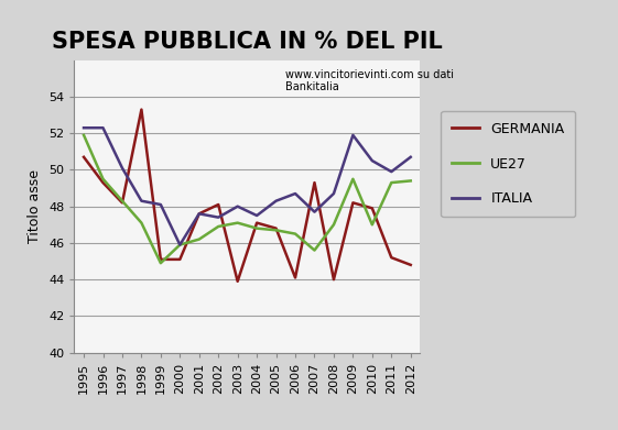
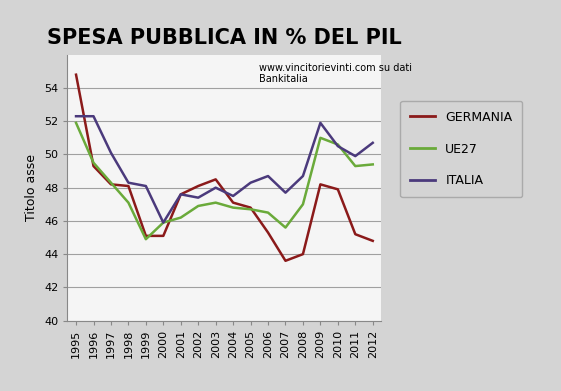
GERMANIA/1995: 50.7 -> 54.8
GERMANIA/1998: 53.3 -> 48.1
GERMANIA/2003: 43.9 -> 48.5
GERMANIA/2006: 44.1 -> 45.3
GERMANIA/2007: 49.3 -> 43.6
UE27/2009: 49.5 -> 51.0
UE27/2010: 47.0 -> 50.6
